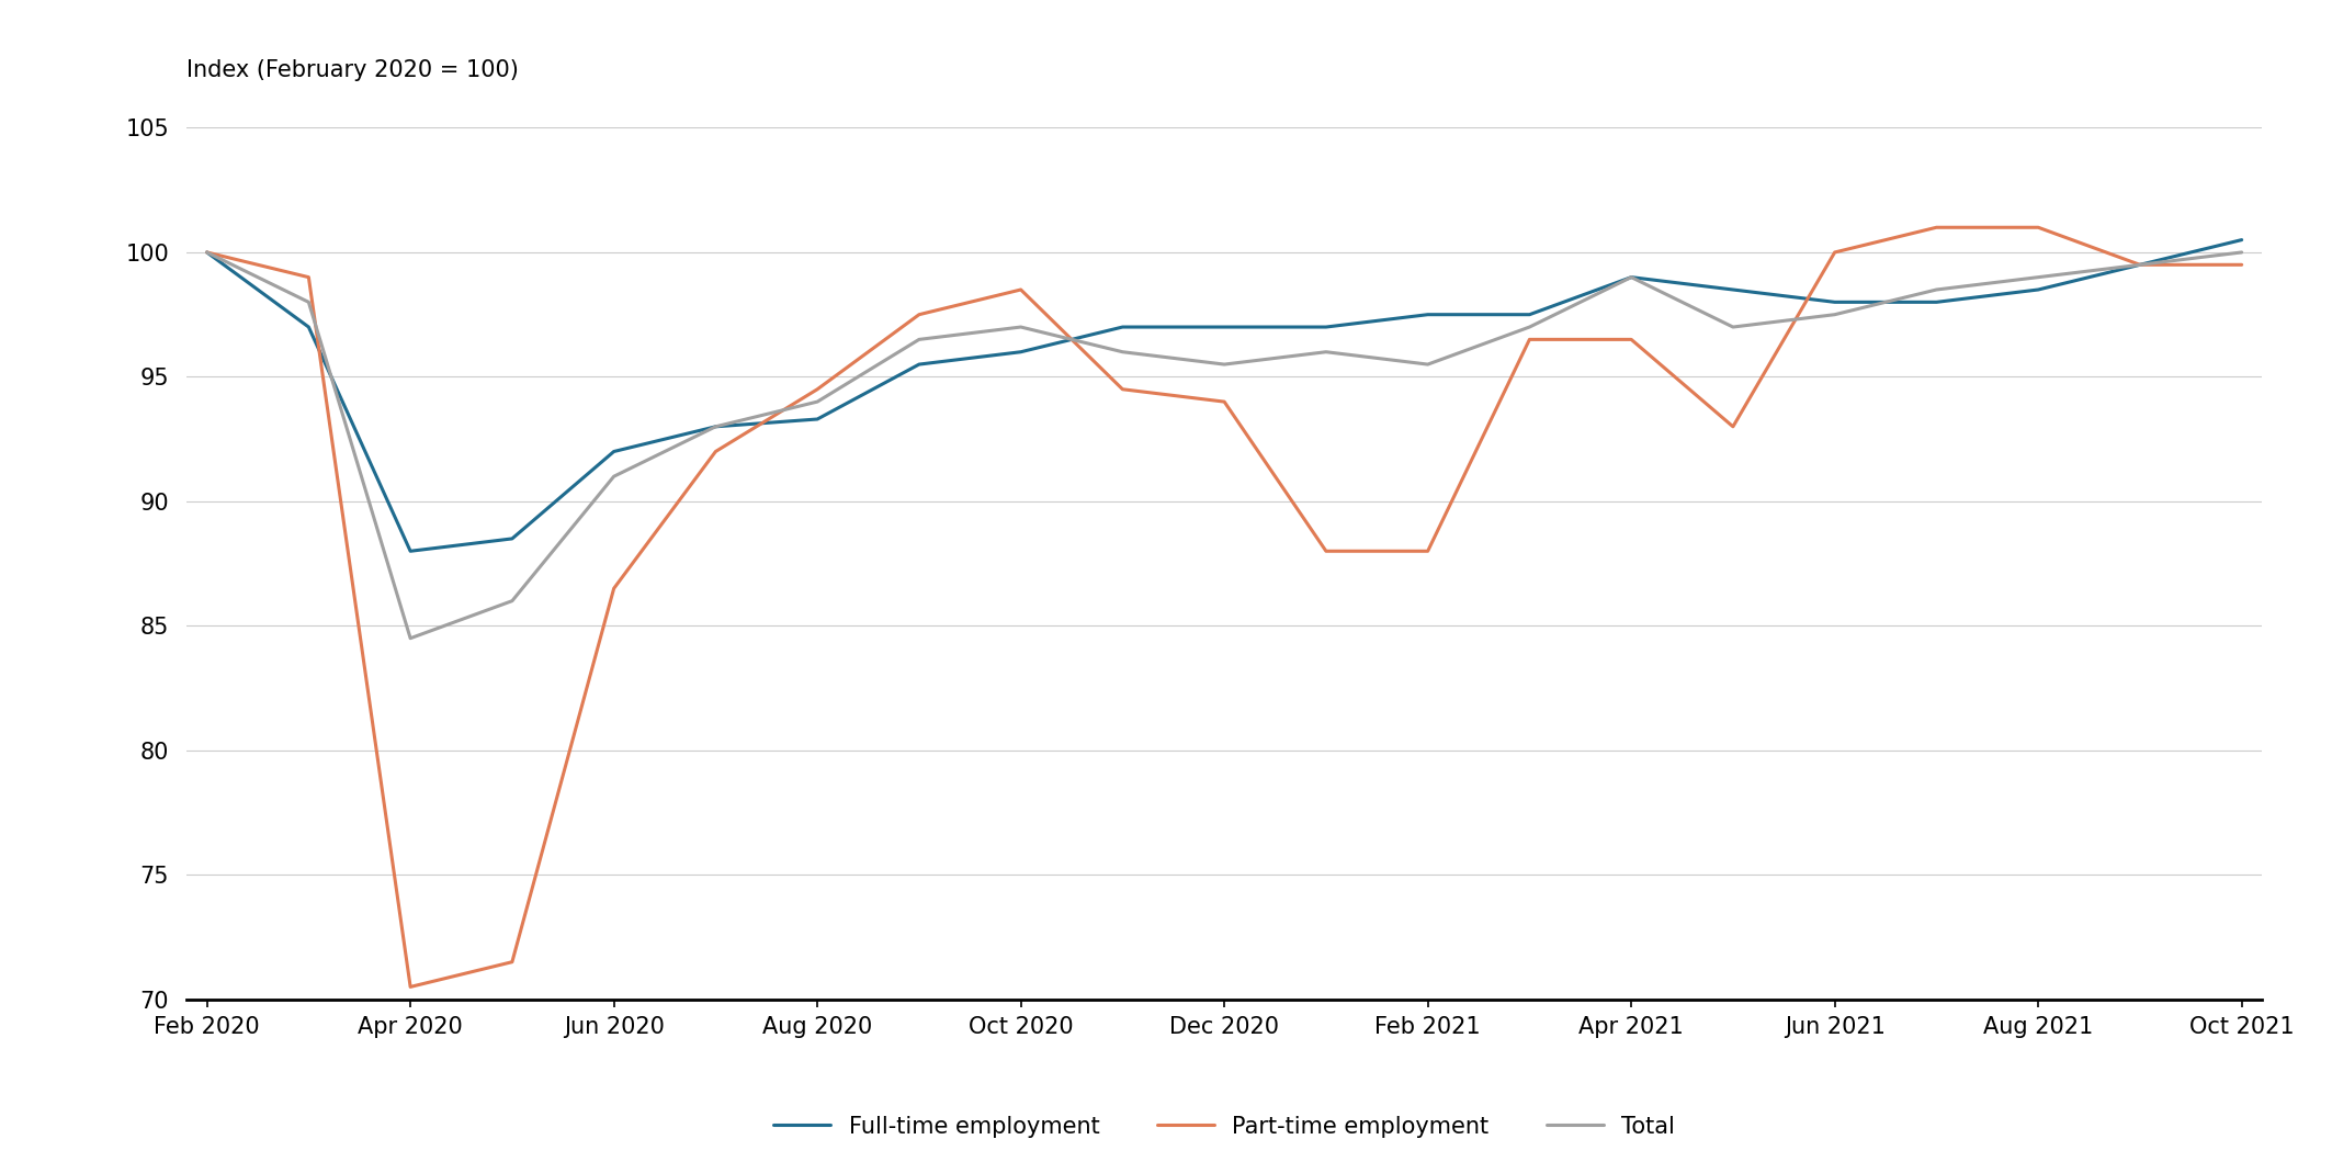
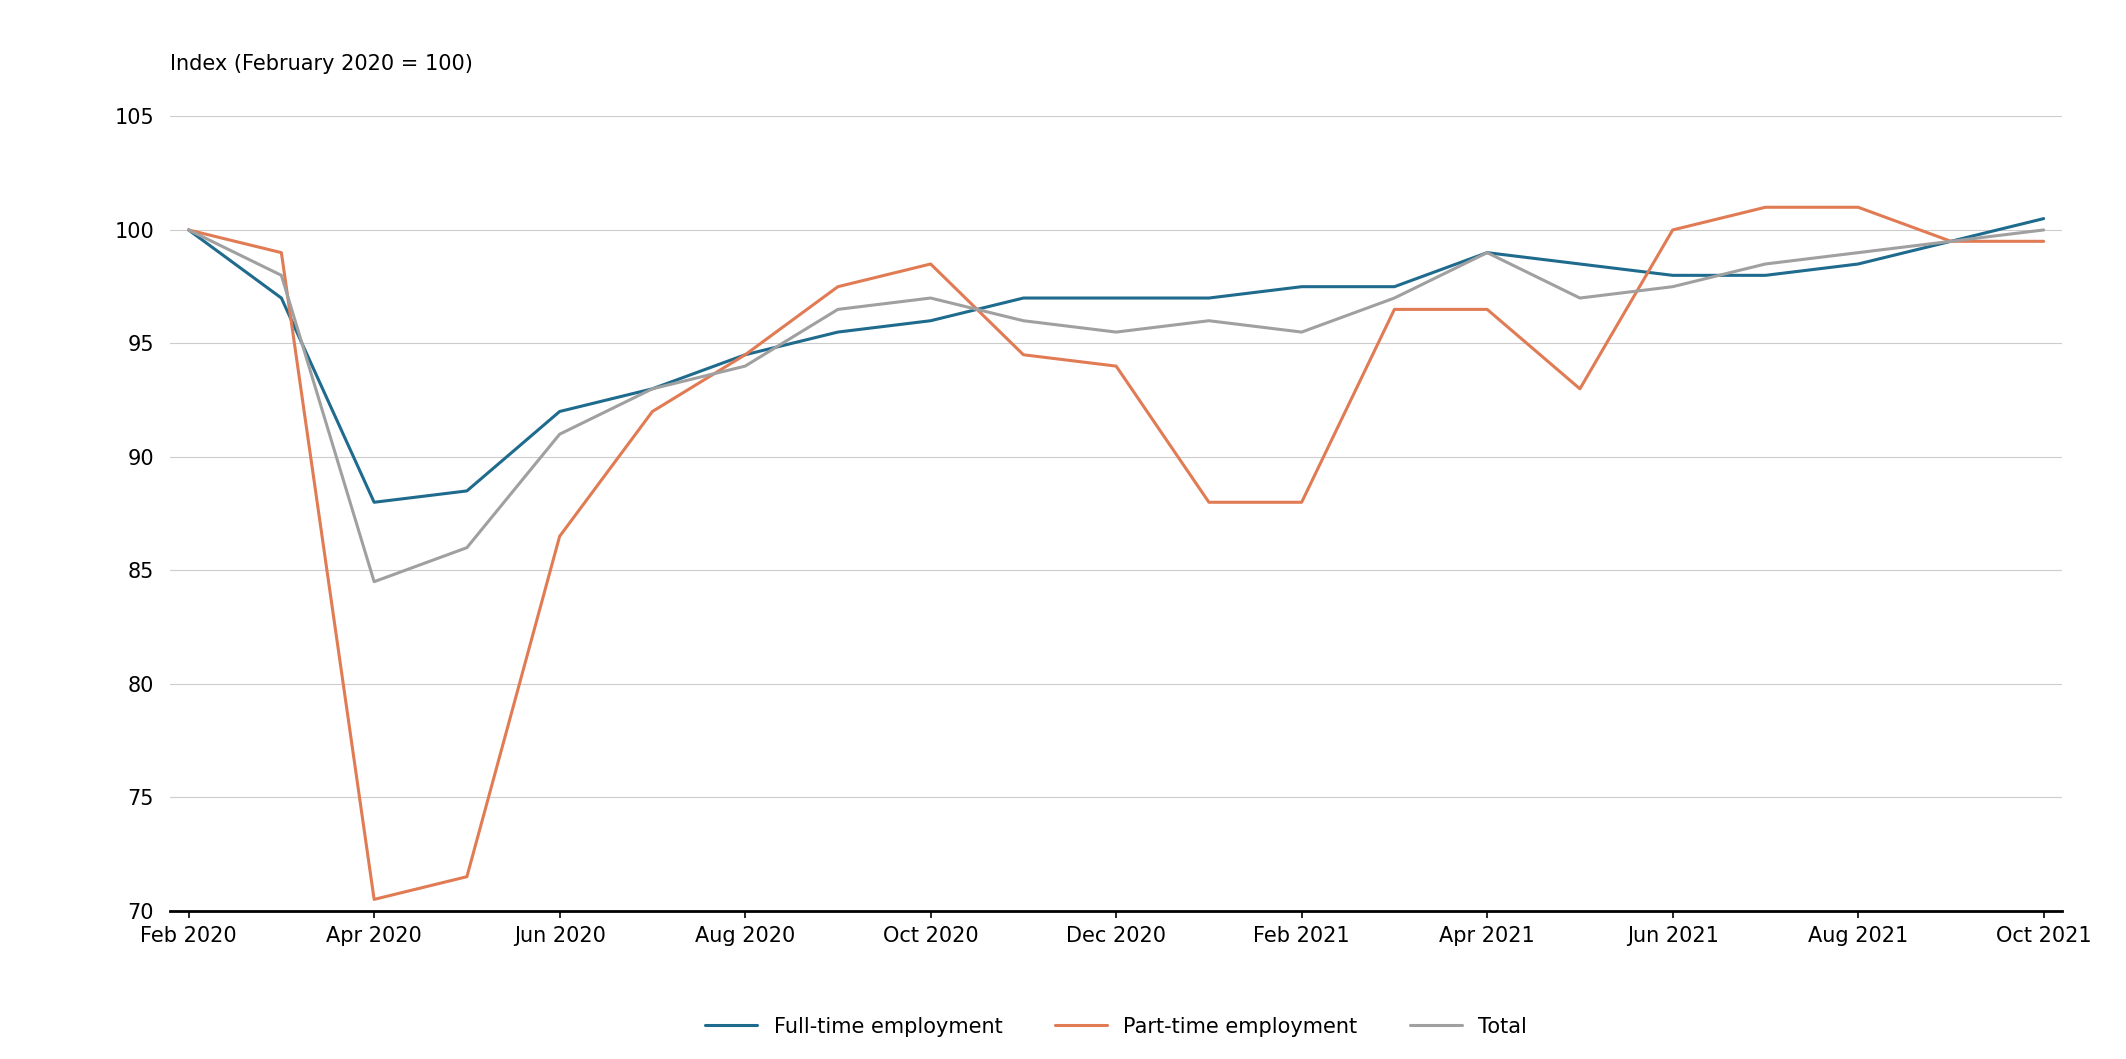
Full-time employment/Aug 2020: 93.3 -> 94.5
